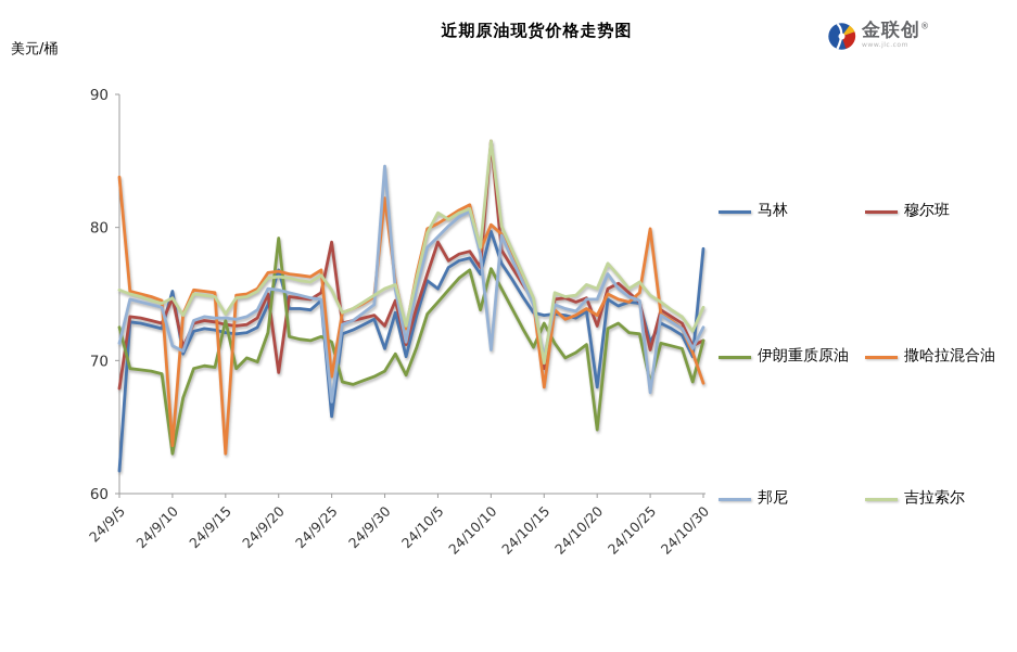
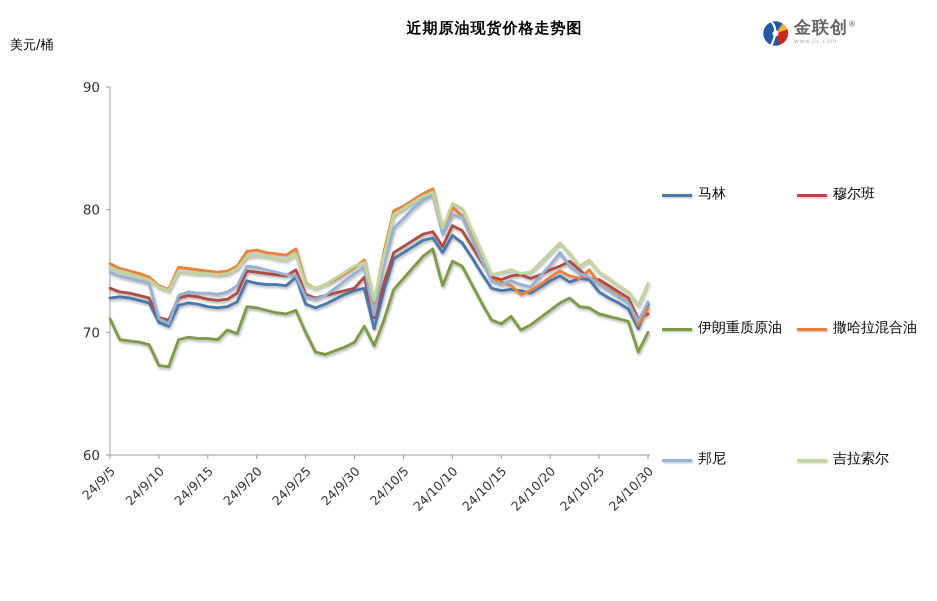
马林/24/9/5: 61.7 -> 72.8
穆尔班/24/9/5: 67.9 -> 73.6
伊朗重质原油/24/9/5: 72.5 -> 71.1
撒哈拉混合油/24/9/5: 83.8 -> 75.6
邦尼/24/9/5: 71.3 -> 74.9
马林/24/9/10: 75.2 -> 70.8
穆尔班/24/9/10: 74.7 -> 71.2
伊朗重质原油/24/9/10: 63.0 -> 67.3
撒哈拉混合油/24/9/10: 63.6 -> 73.8
吉拉索尔/24/9/10: 74.7 -> 73.7
伊朗重质原油/24/9/15: 73.0 -> 69.5
撒哈拉混合油/24/9/15: 63.0 -> 75.0
吉拉索尔/24/9/15: 73.5 -> 74.8
马林/24/9/20: 76.8 -> 74.0
穆尔班/24/9/20: 69.1 -> 74.9
伊朗重质原油/24/9/20: 79.2 -> 72.0
马林/24/9/25: 65.8 -> 72.3
穆尔班/24/9/25: 78.9 -> 73.1
伊朗重质原油/24/9/25: 71.4 -> 70.0
撒哈拉混合油/24/9/25: 68.8 -> 74.0
邦尼/24/9/25: 66.9 -> 72.9
吉拉索尔/24/9/25: 75.3 -> 73.9
马林/24/9/30: 70.9 -> 73.4
穆尔班/24/9/30: 72.6 -> 73.6
撒哈拉混合油/24/9/30: 82.2 -> 75.3
邦尼/24/9/30: 84.6 -> 74.8
马林/24/10/5: 75.4 -> 76.5
穆尔班/24/10/5: 78.9 -> 77.0
吉拉索尔/24/10/5: 81.1 -> 80.1
马林/24/10/10: 79.7 -> 77.9
穆尔班/24/10/10: 86.5 -> 78.7
伊朗重质原油/24/10/10: 76.9 -> 75.8
邦尼/24/10/10: 70.8 -> 79.6
吉拉索尔/24/10/10: 86.5 -> 80.5
穆尔班/24/10/15: 69.4 -> 74.3
伊朗重质原油/24/10/15: 72.8 -> 70.7
撒哈拉混合油/24/10/15: 68.0 -> 74.1
邦尼/24/10/15: 70.2 -> 73.9
吉拉索尔/24/10/15: 69.8 -> 74.9
马林/24/10/20: 68.0 -> 74.2
穆尔班/24/10/20: 72.6 -> 75.1
伊朗重质原油/24/10/20: 64.8 -> 71.8
撒哈拉混合油/24/10/20: 73.4 -> 74.5
邦尼/24/10/20: 74.6 -> 75.5
吉拉索尔/24/10/20: 75.4 -> 76.5
马林/24/10/25: 71.4 -> 73.3
穆尔班/24/10/25: 70.8 -> 74.3
伊朗重质原油/24/10/25: 68.3 -> 71.5
撒哈拉混合油/24/10/25: 79.9 -> 74.0
邦尼/24/10/25: 67.6 -> 73.9
马林/24/10/30: 78.4 -> 72.3
伊朗重质原油/24/10/30: 71.5 -> 70.0
撒哈拉混合油/24/10/30: 68.3 -> 72.0
